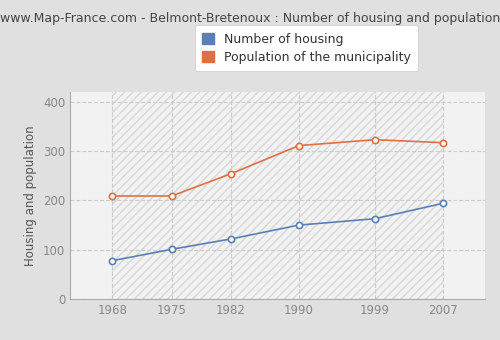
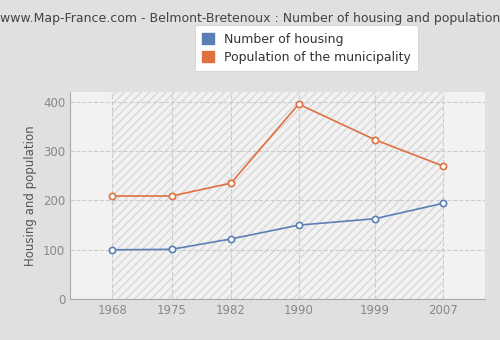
Number of housing/1968: 78 -> 100
Population of the municipality/1982: 254 -> 235
Population of the municipality/1990: 311 -> 395
Population of the municipality/2007: 317 -> 270
